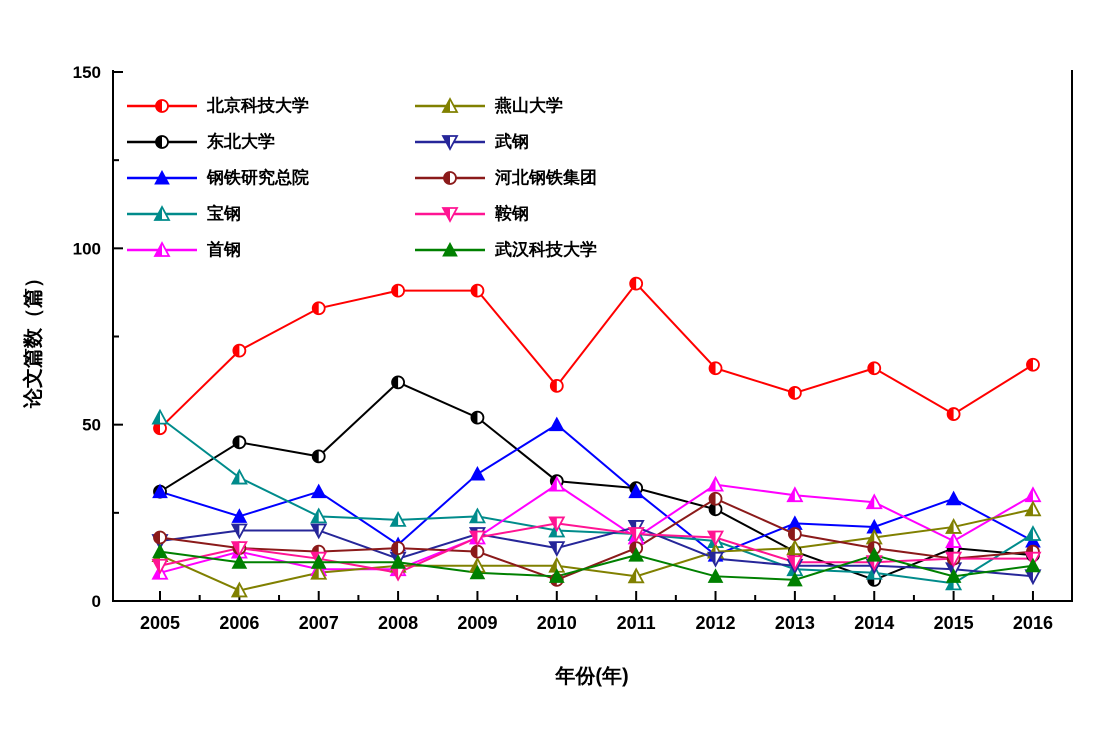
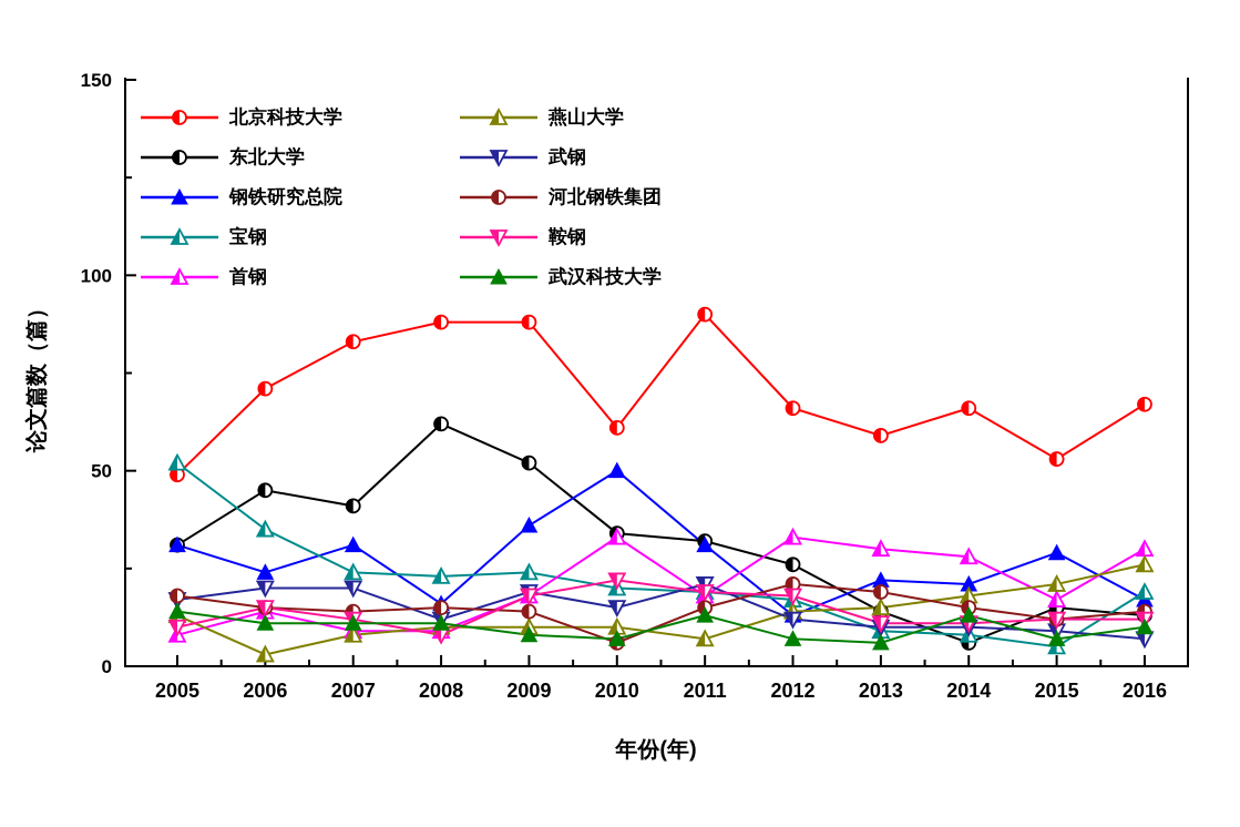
河北钢铁集团/2012: 29 -> 21
